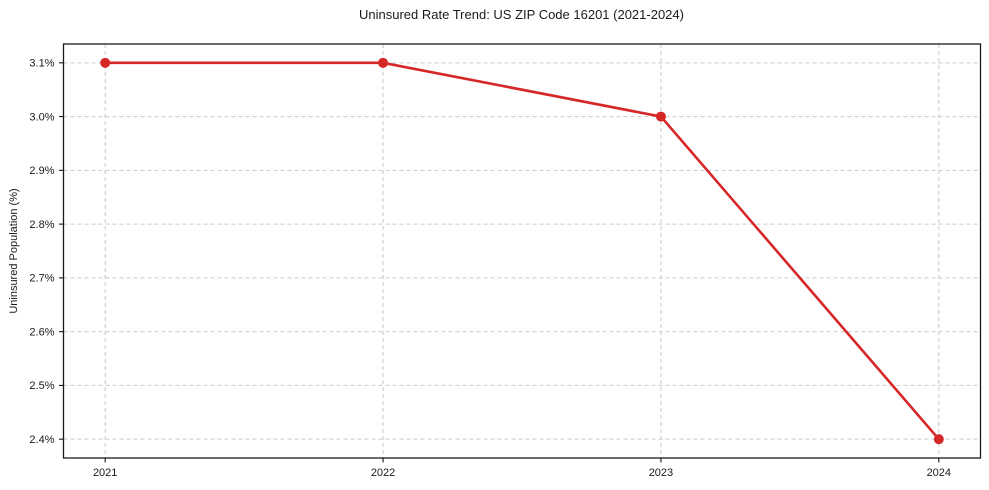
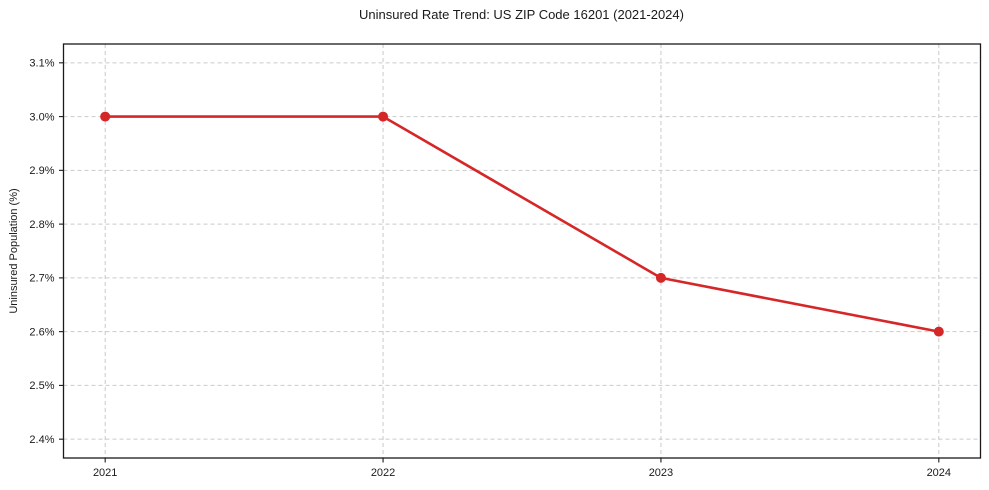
2021: 3.1% -> 3.0%
2022: 3.1% -> 3.0%
2023: 3.0% -> 2.7%
2024: 2.4% -> 2.6%
